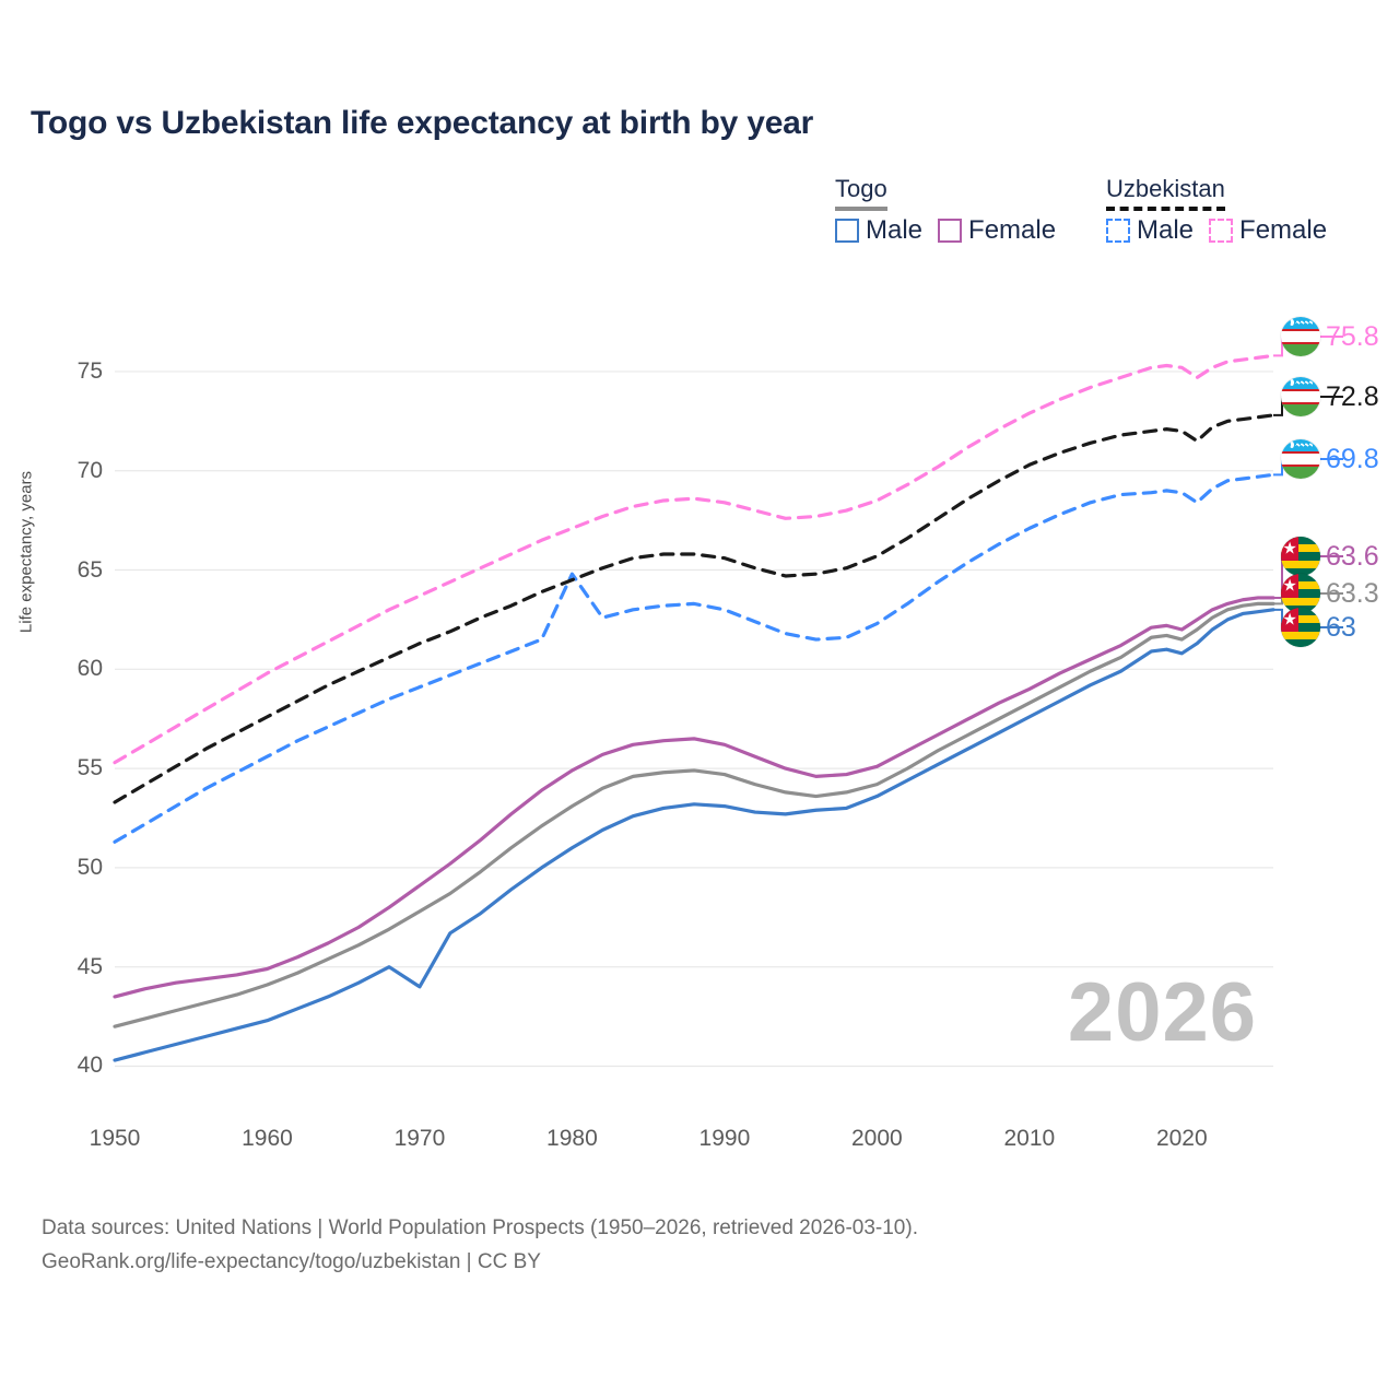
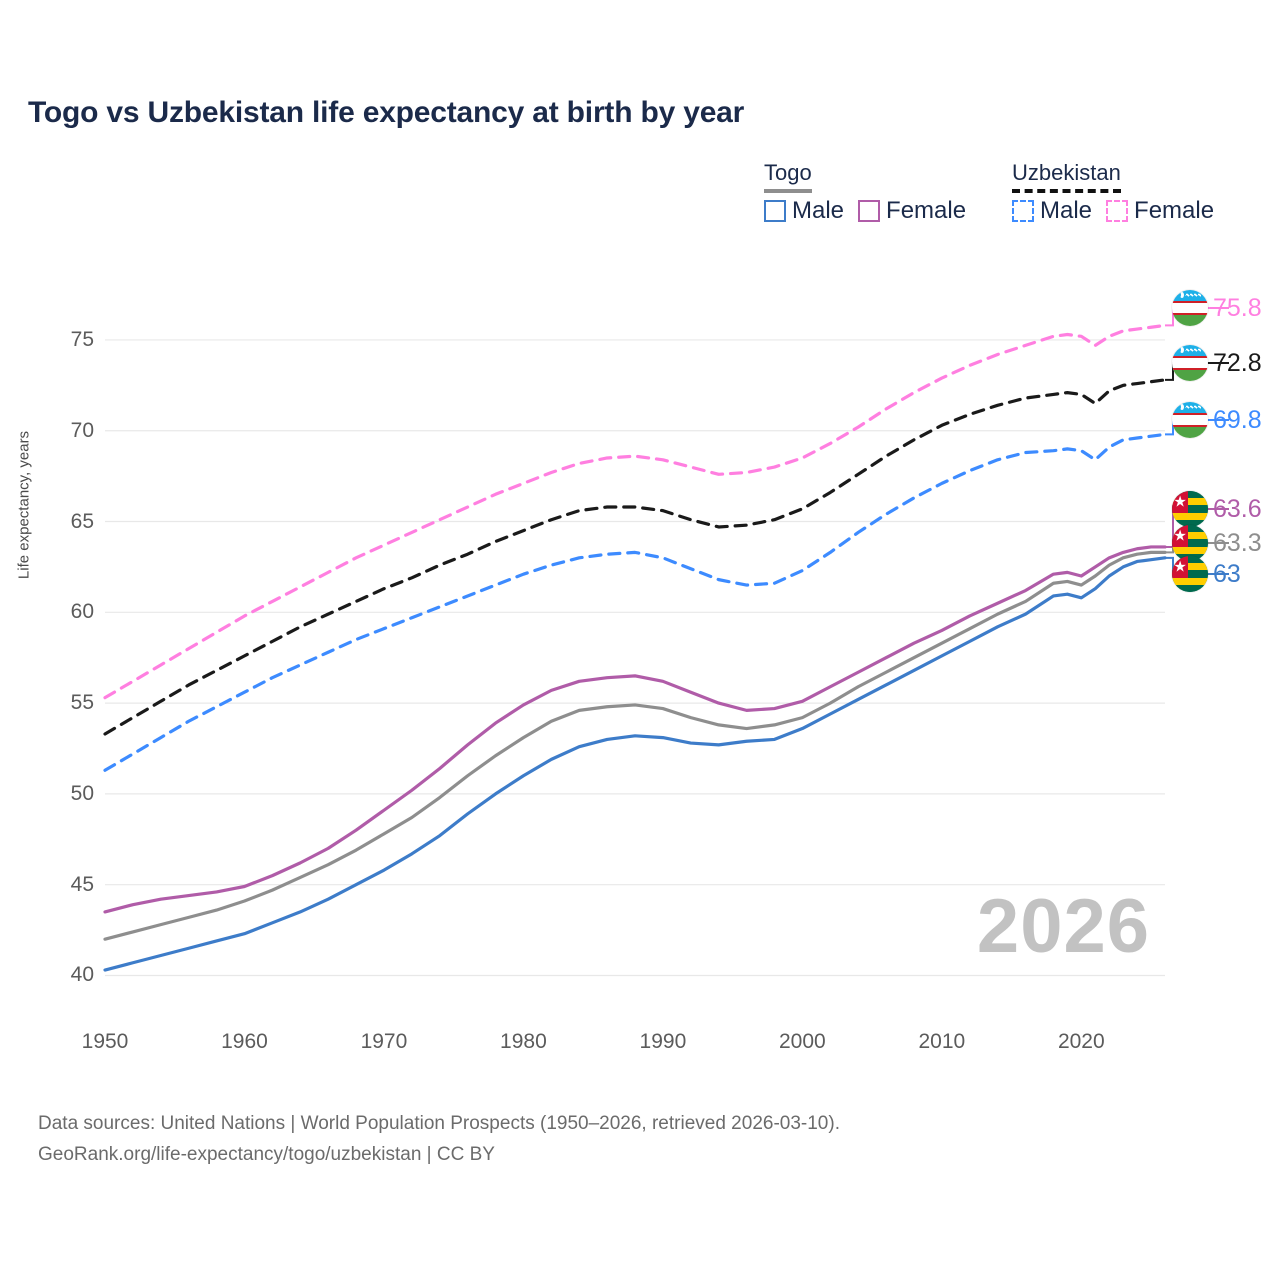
Togo Male/1970: 44.0 -> 45.8
Uzbekistan Male/1980: 64.8 -> 62.1
